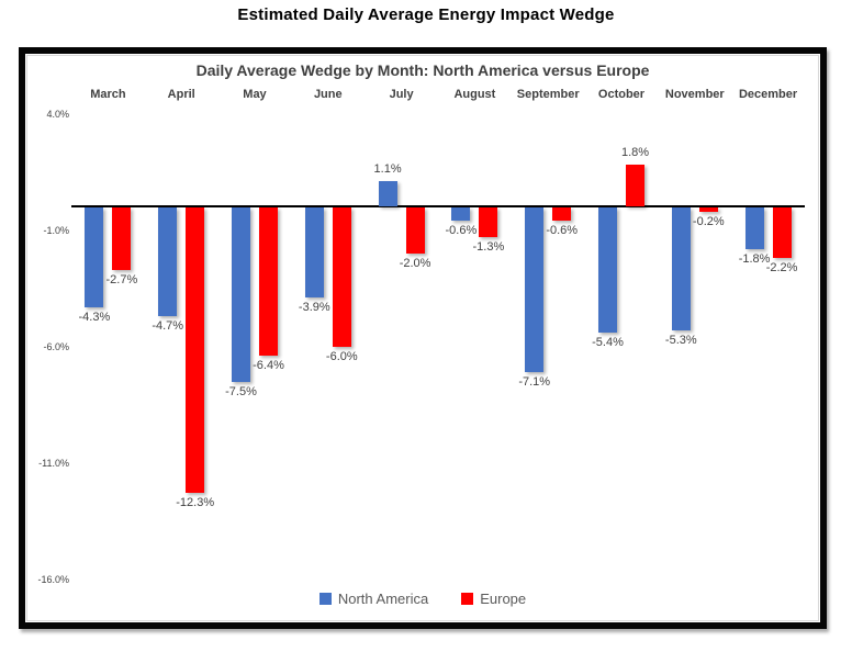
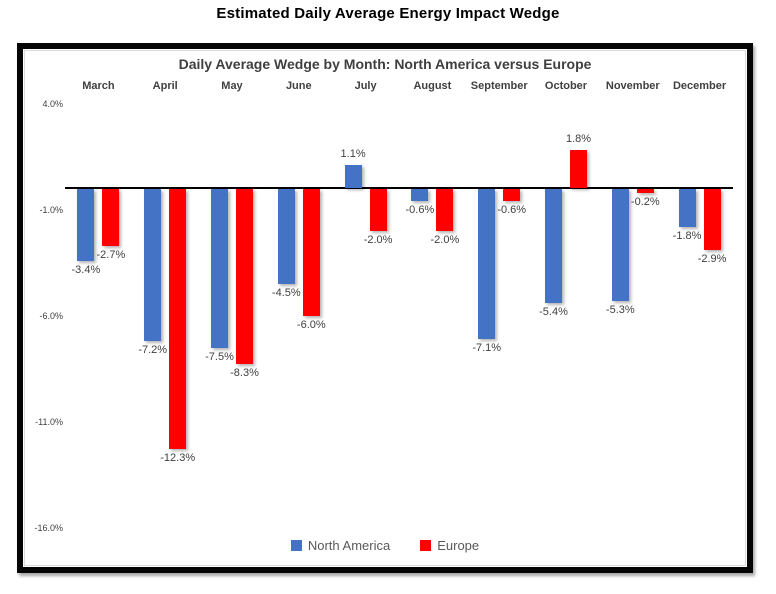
North America/March: -4.3% -> -3.4%
North America/April: -4.7% -> -7.2%
Europe/May: -6.4% -> -8.3%
North America/June: -3.9% -> -4.5%
Europe/August: -1.3% -> -2.0%
Europe/December: -2.2% -> -2.9%
